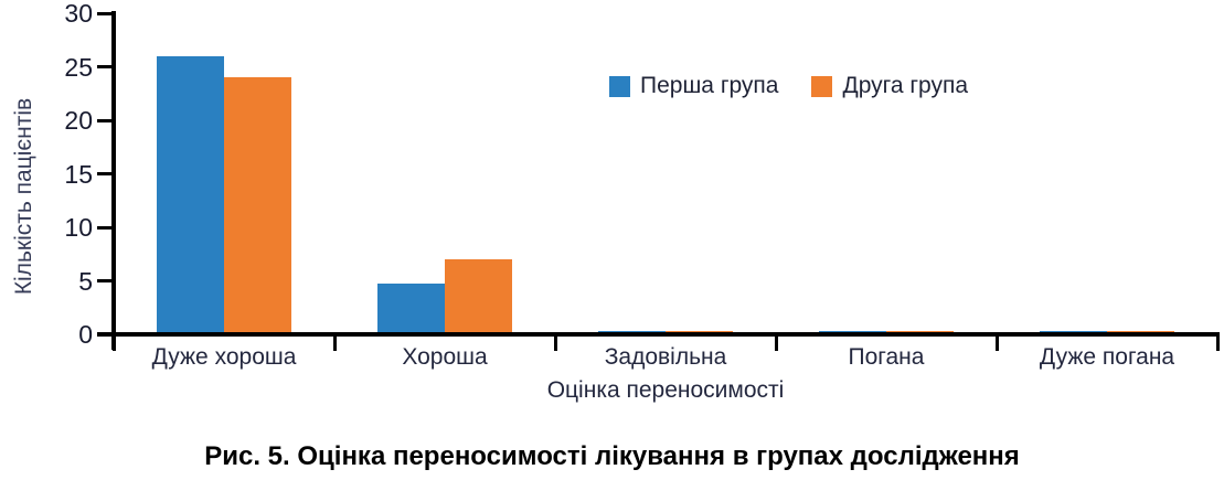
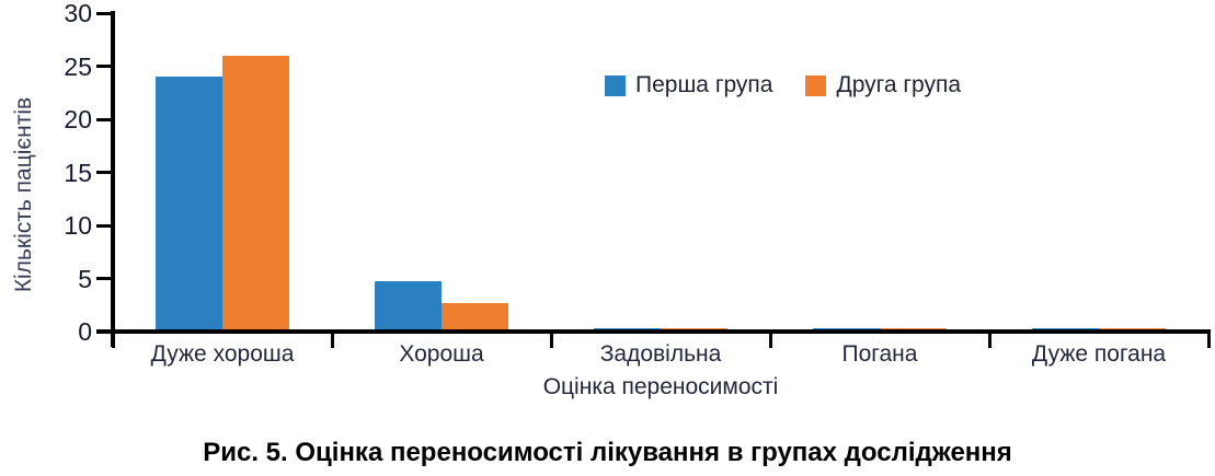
Перша група/Дуже хороша: 26 -> 24
Друга група/Дуже хороша: 24 -> 26
Друга група/Хороша: 7 -> 3
